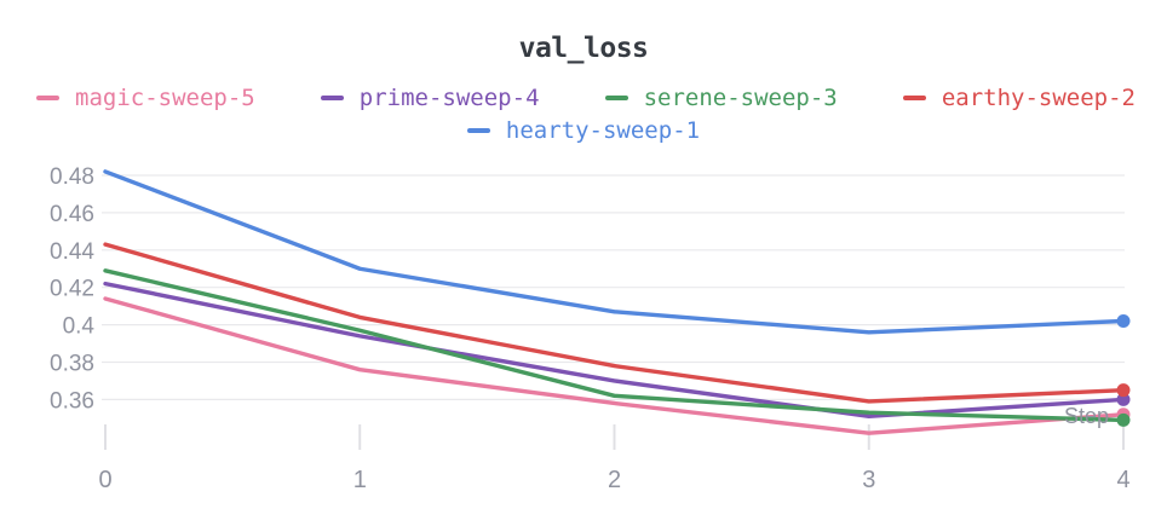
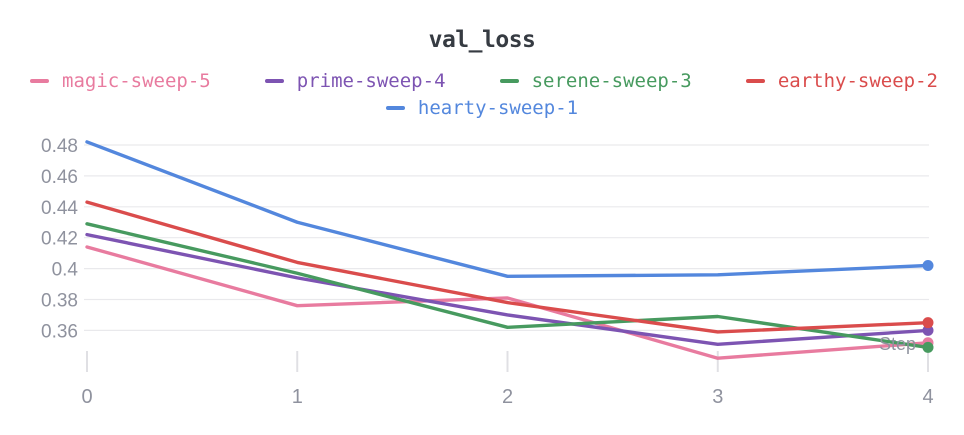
magic-sweep-5/2: 0.358 -> 0.381
hearty-sweep-1/2: 0.407 -> 0.395
serene-sweep-3/3: 0.353 -> 0.369
